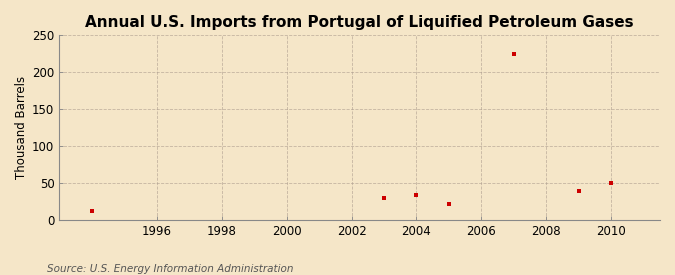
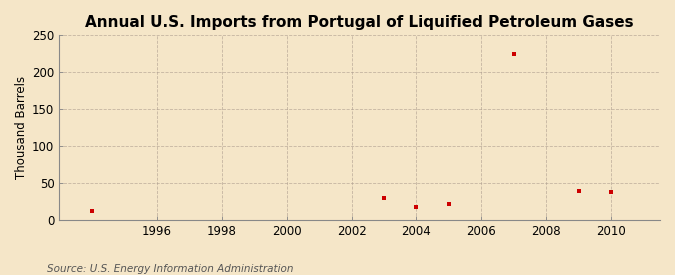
2004: 34 -> 18
2010: 50 -> 38
